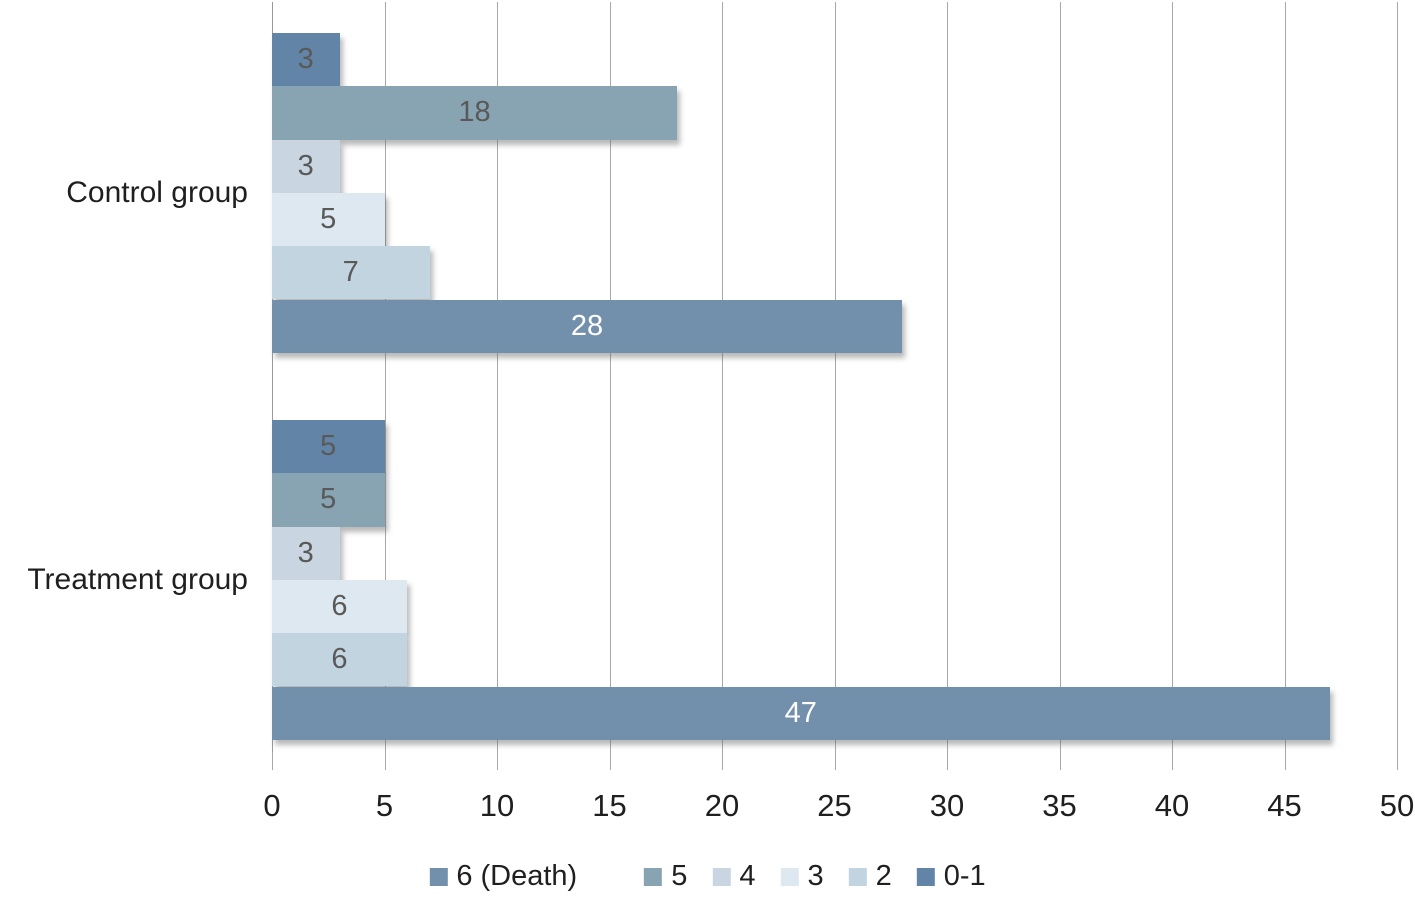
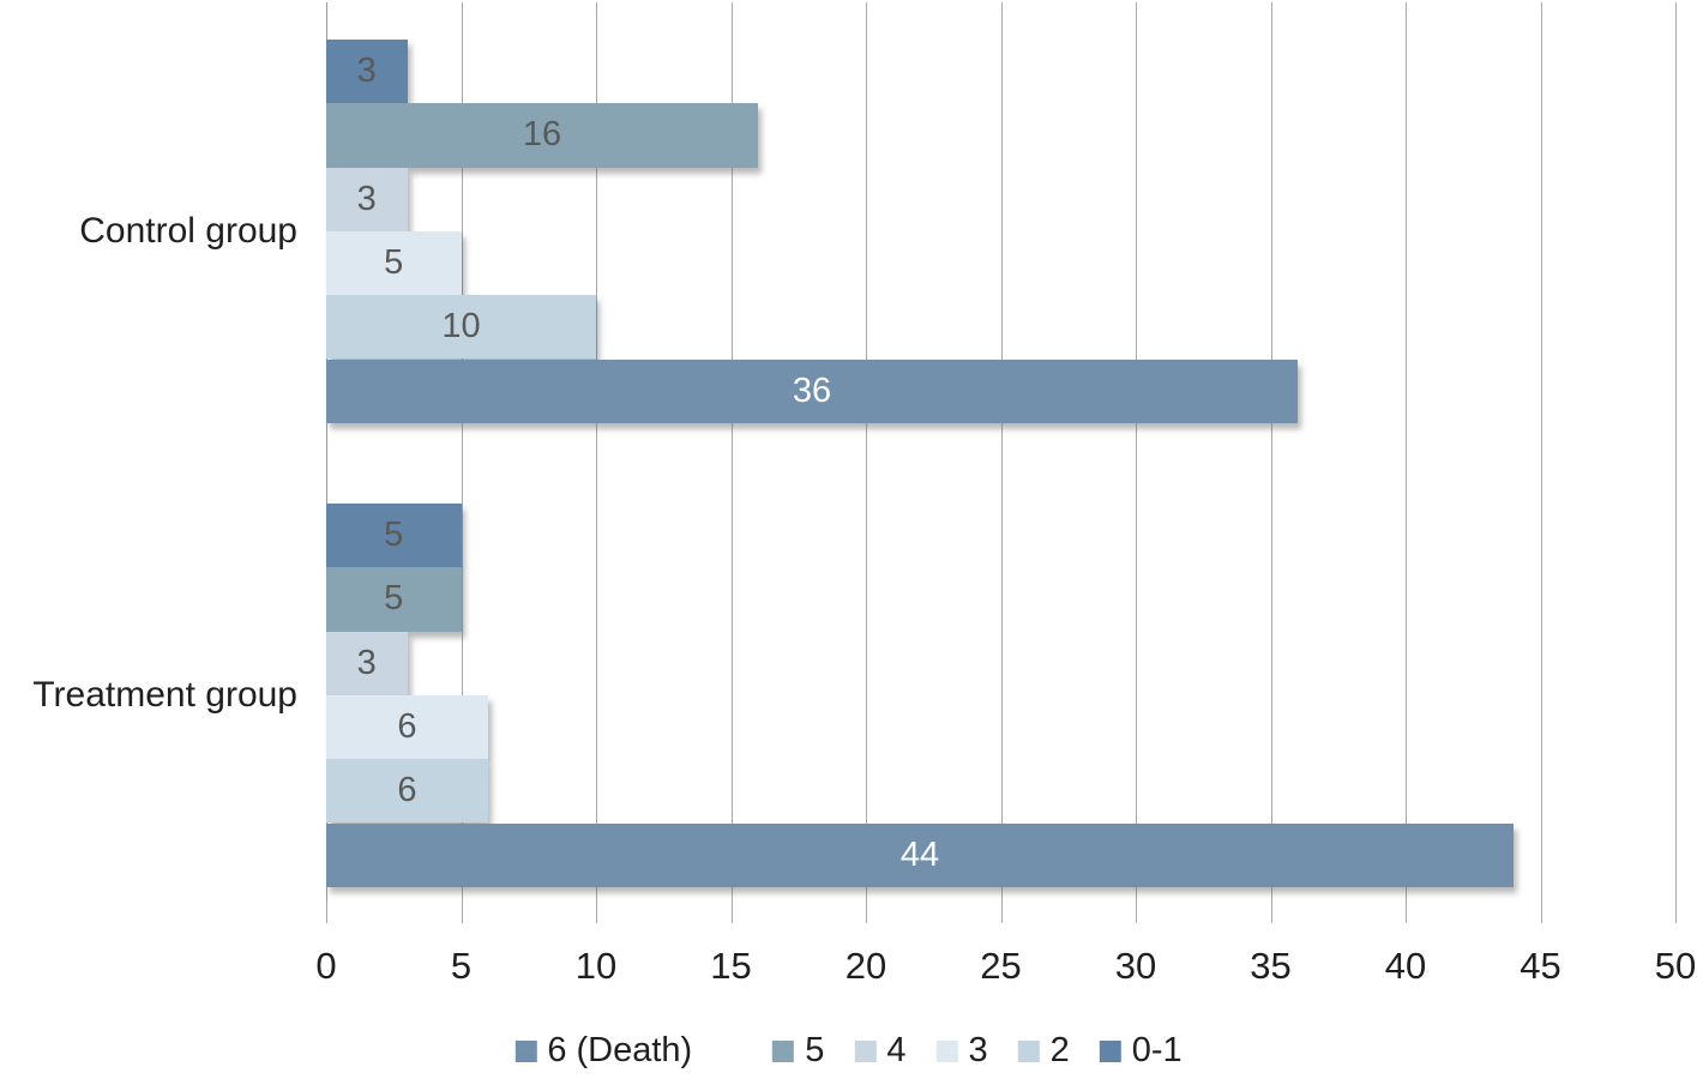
5/Control group: 18 -> 16
2/Control group: 7 -> 10
6 (Death)/Control group: 28 -> 36
6 (Death)/Treatment group: 47 -> 44
